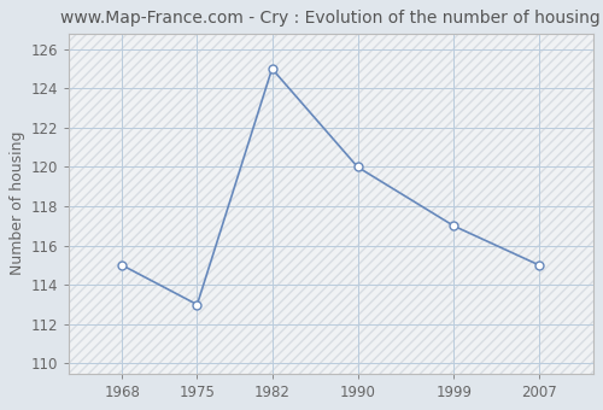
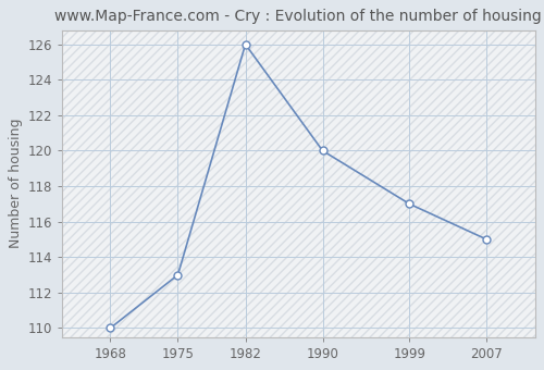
1968: 115 -> 110
1982: 125 -> 126
